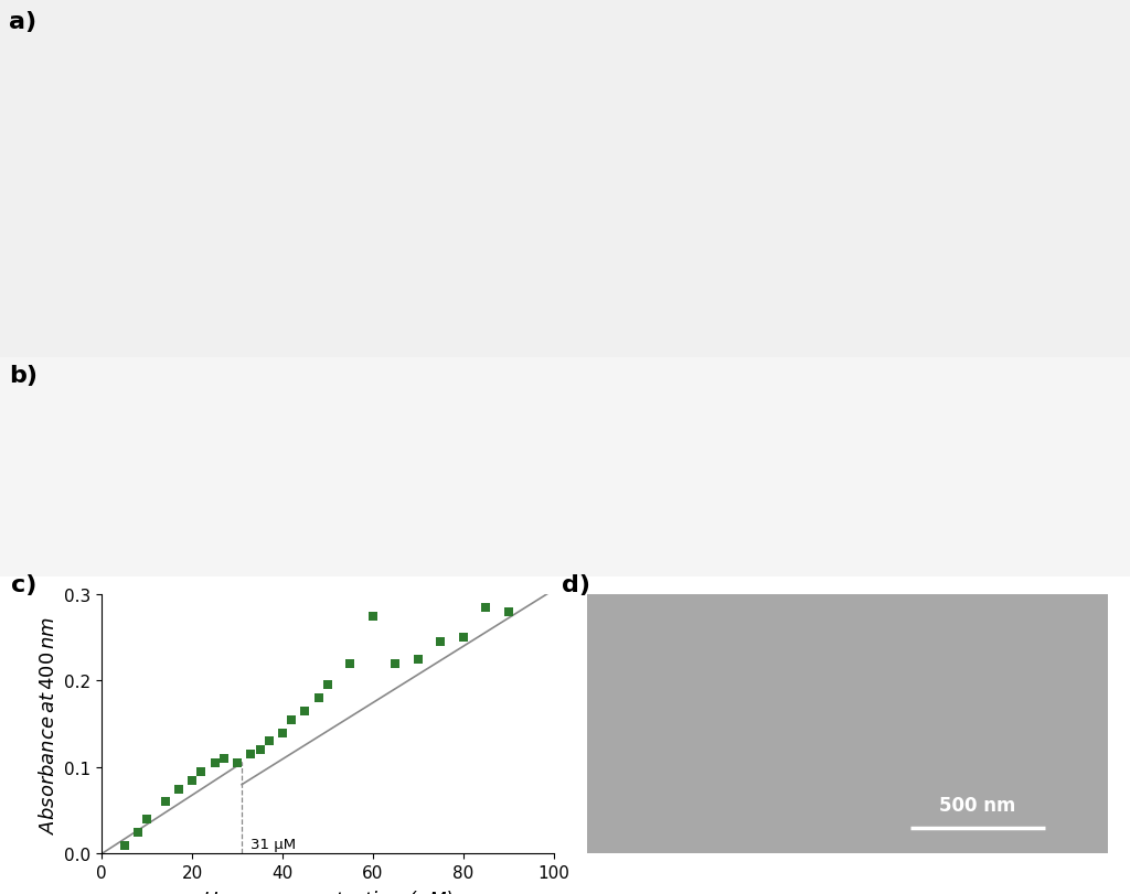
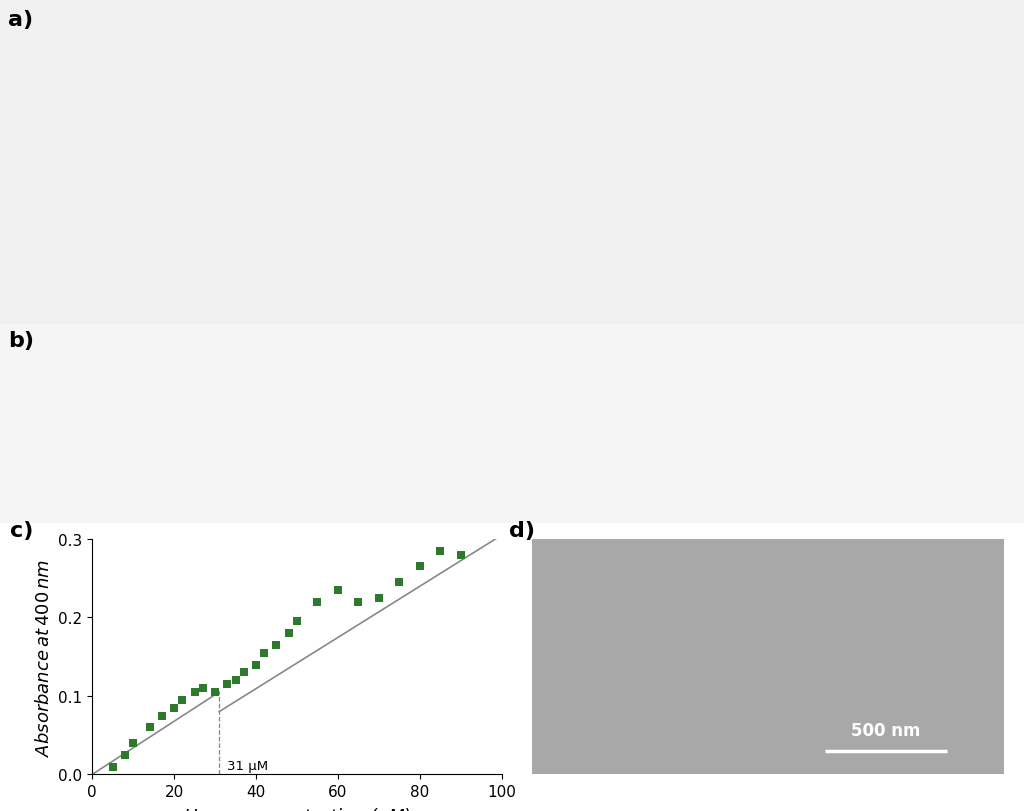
60: 0.274 -> 0.235
80: 0.250 -> 0.265
